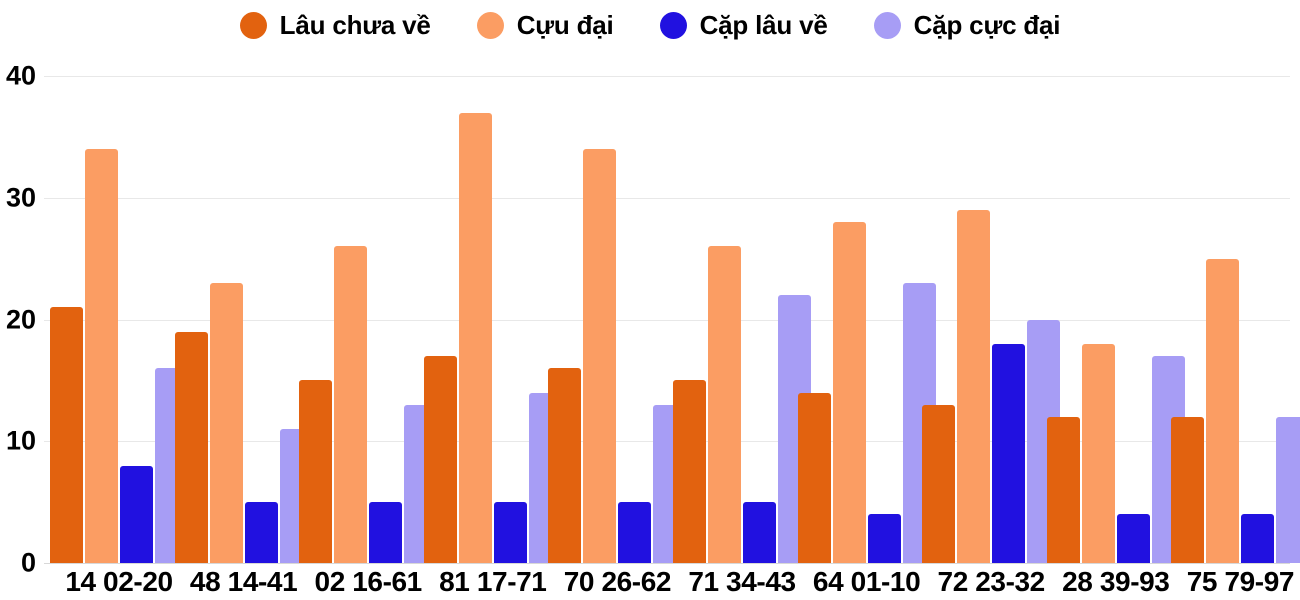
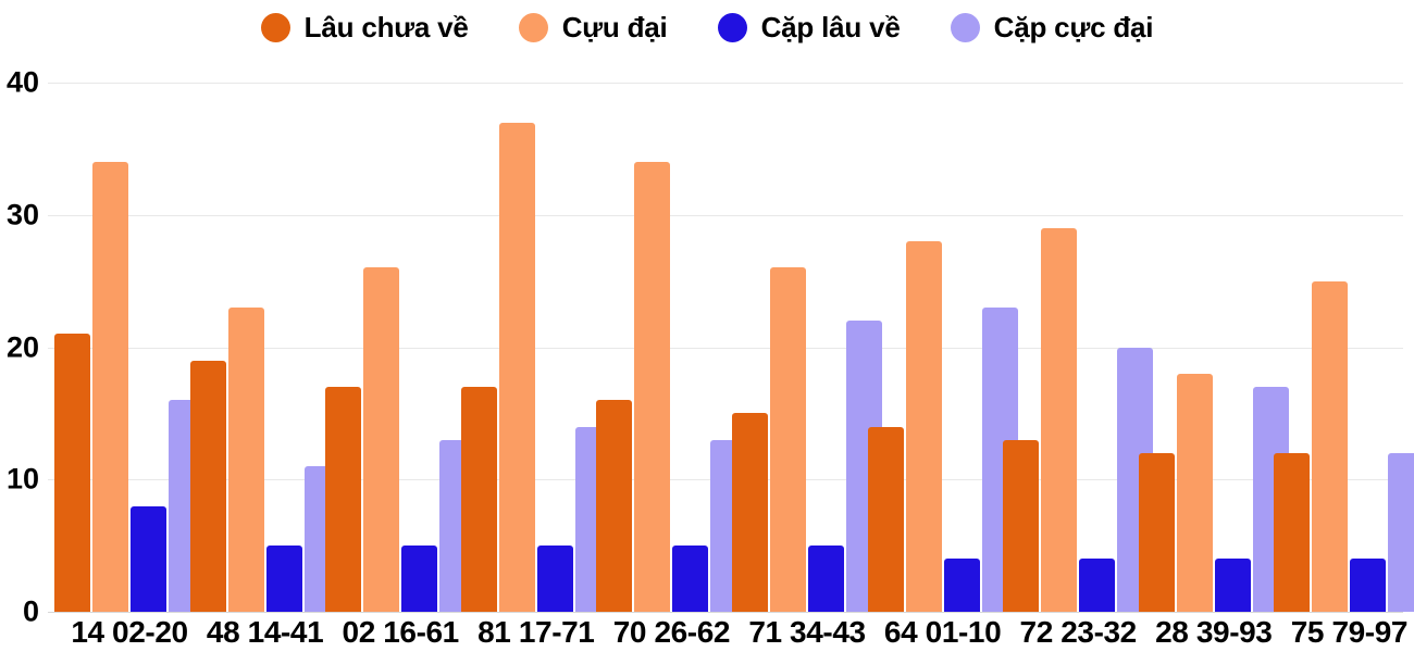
Lâu chưa về/02 16-61: 15 -> 17
Cặp lâu về/72 23-32: 18 -> 4
